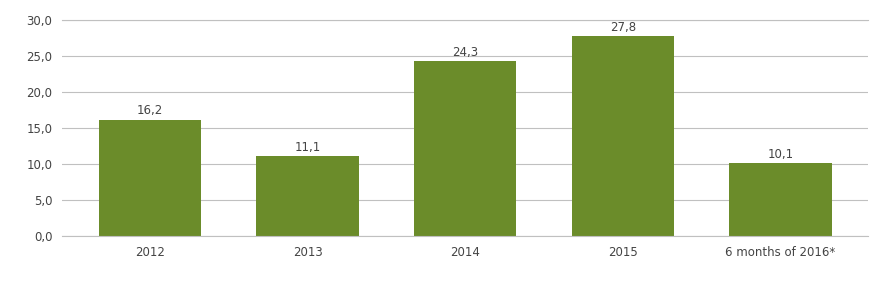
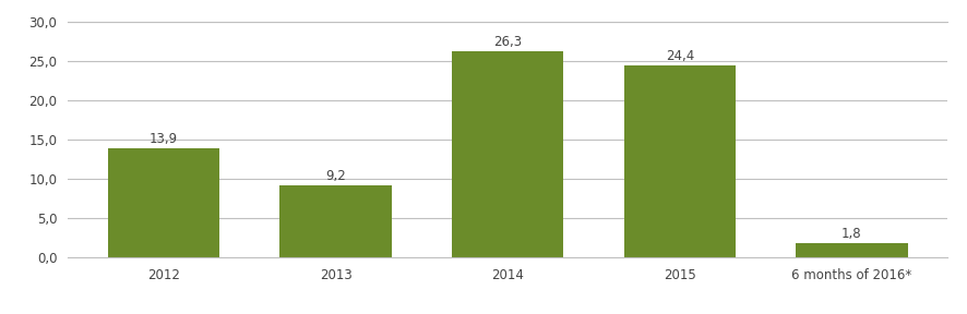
2012: 16,2 -> 13,9
2013: 11,1 -> 9,2
2014: 24,3 -> 26,3
2015: 27,8 -> 24,4
6 months of 2016*: 10,1 -> 1,8
